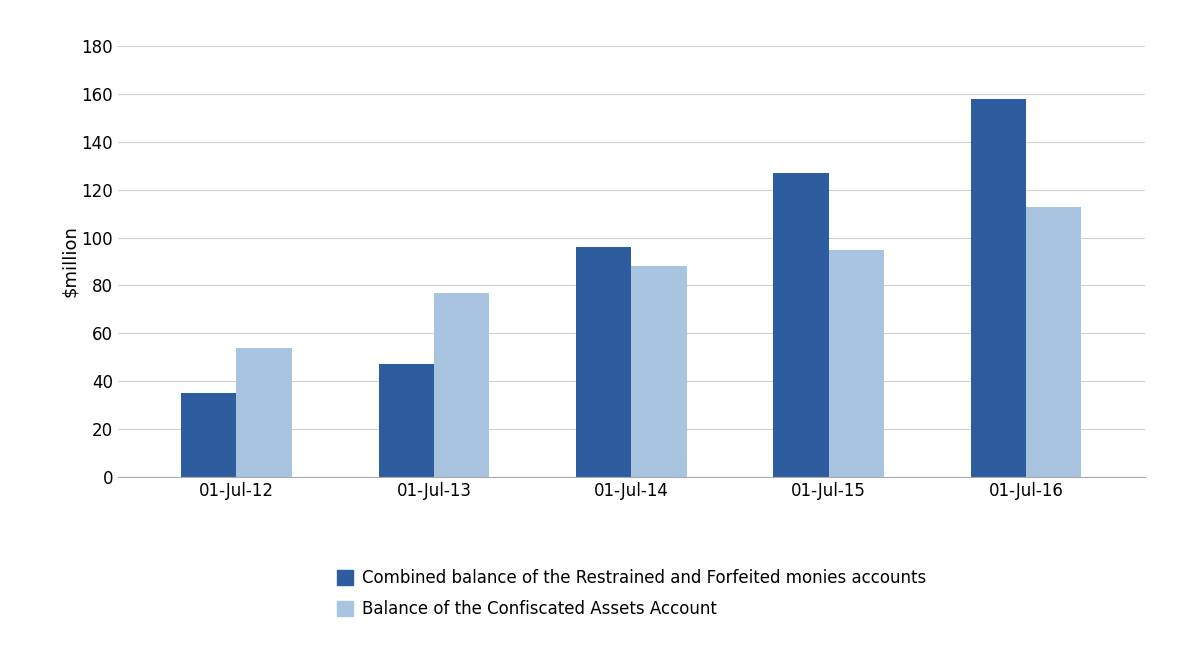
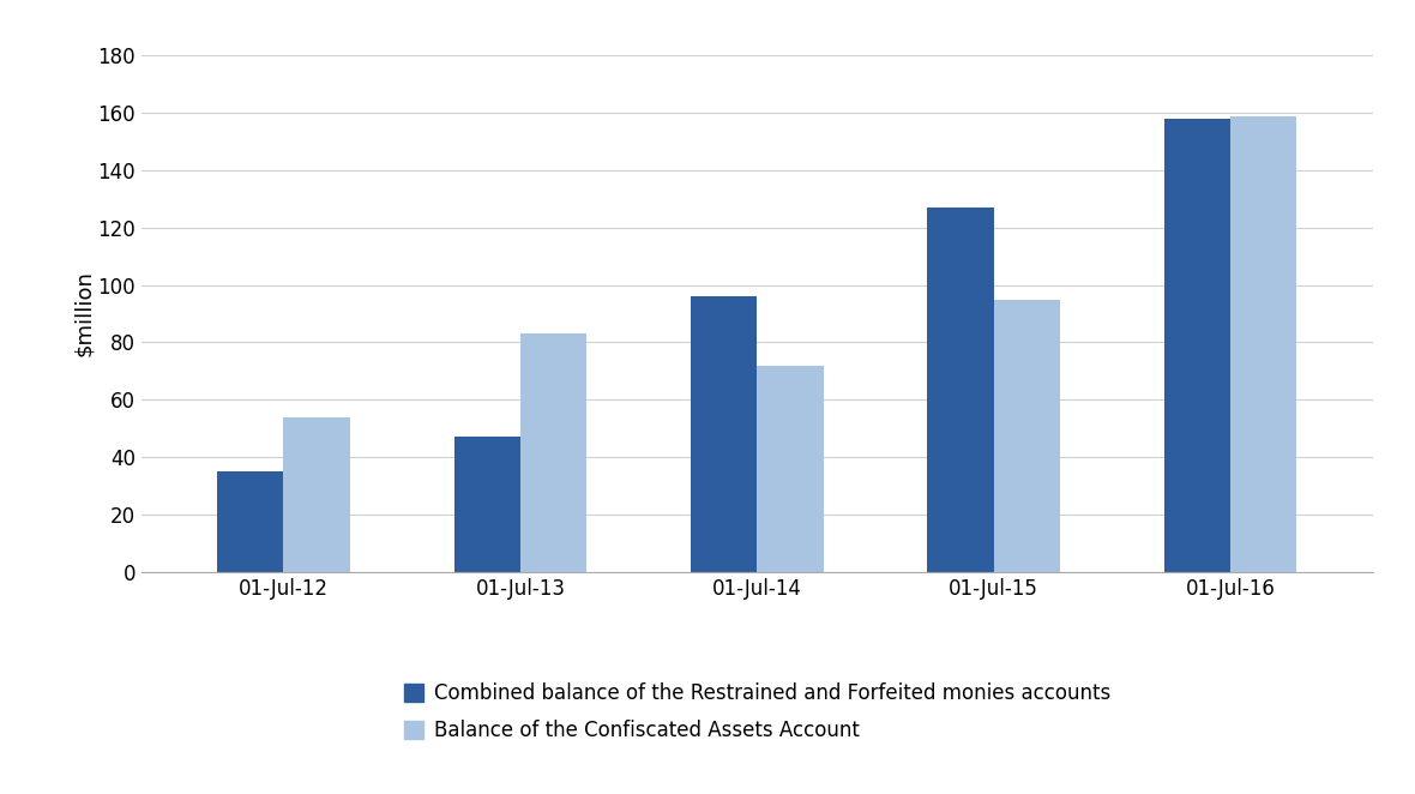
Balance of the Confiscated Assets Account/01-Jul-13: 77 -> 83
Balance of the Confiscated Assets Account/01-Jul-14: 88 -> 72
Balance of the Confiscated Assets Account/01-Jul-16: 113 -> 159
